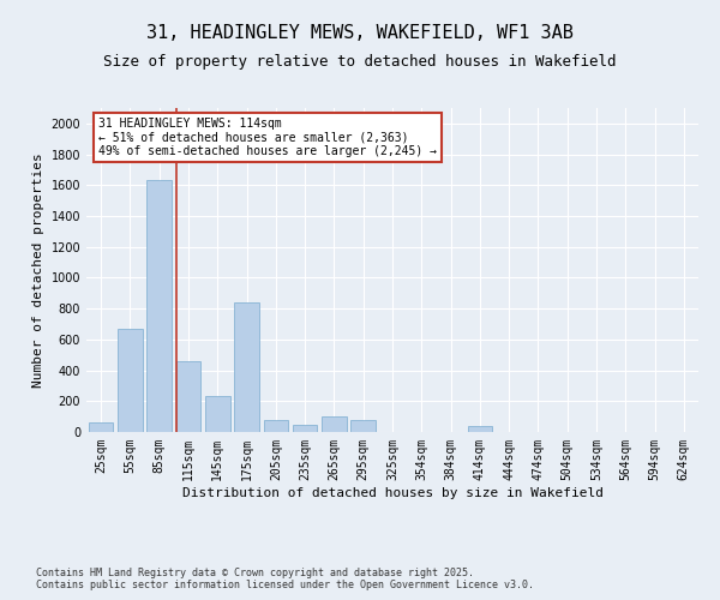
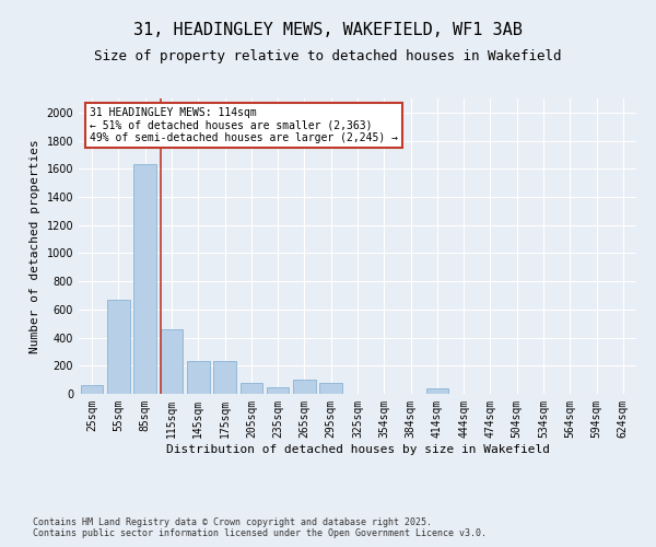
175sqm: 840 -> 230
